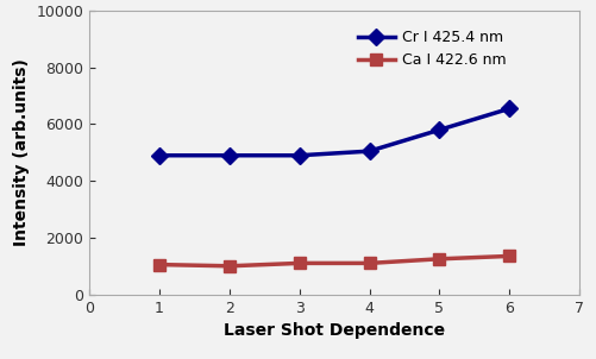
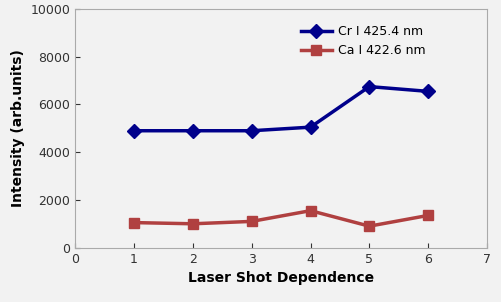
Ca I 422.6 nm/4: 1100 -> 1550
Cr I 425.4 nm/5: 5800 -> 6750
Ca I 422.6 nm/5: 1250 -> 900
